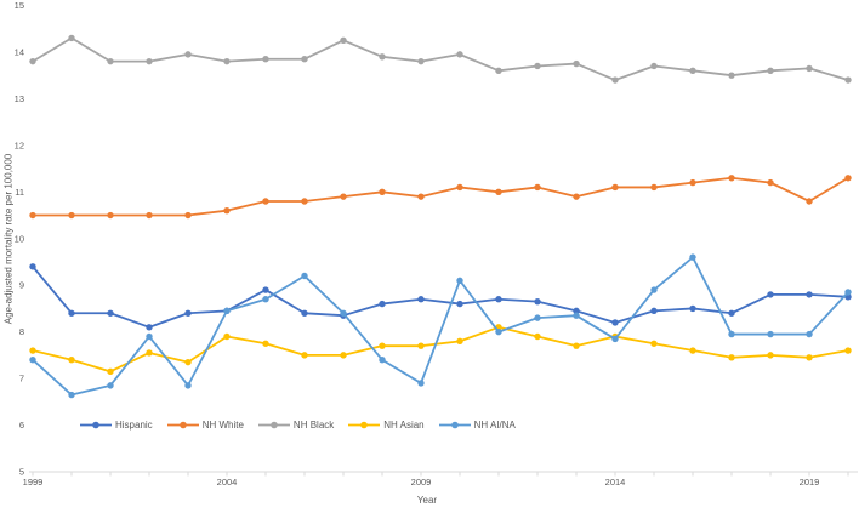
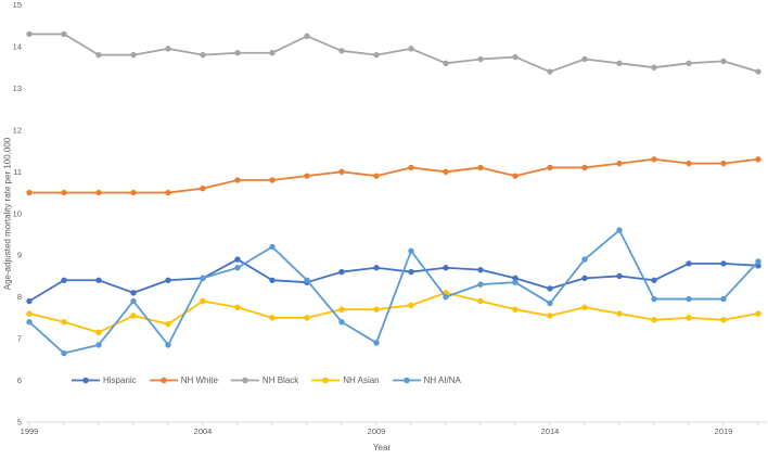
Hispanic/1999: 9.4 -> 7.9
NH Black/1999: 13.8 -> 14.3
NH Asian/2014: 7.9 -> 7.5
NH White/2019: 10.8 -> 11.2
